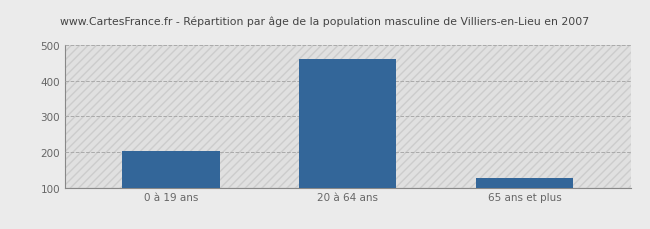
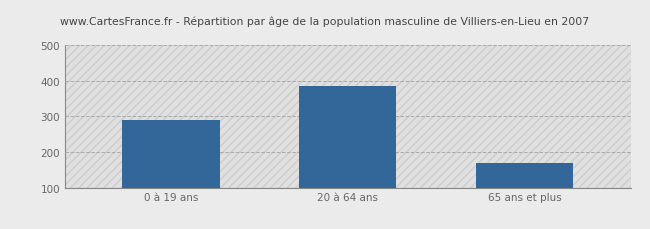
0 à 19 ans: 202 -> 290
20 à 64 ans: 460 -> 385
65 ans et plus: 128 -> 170
